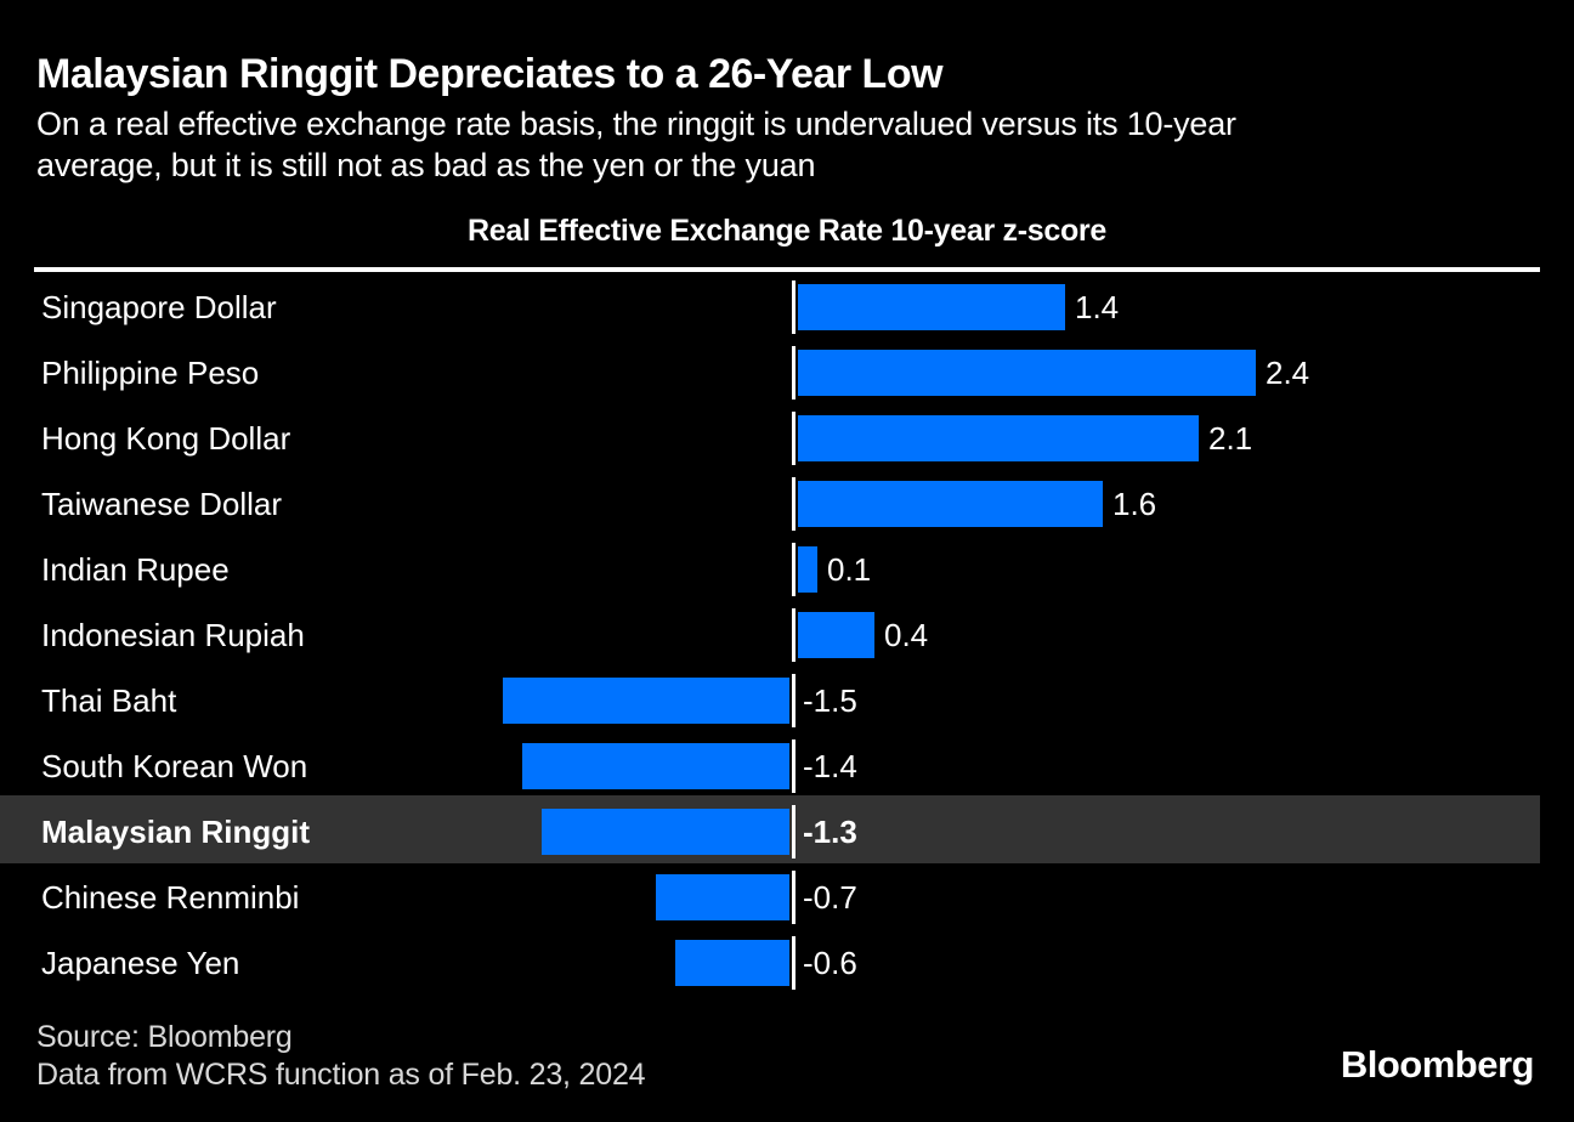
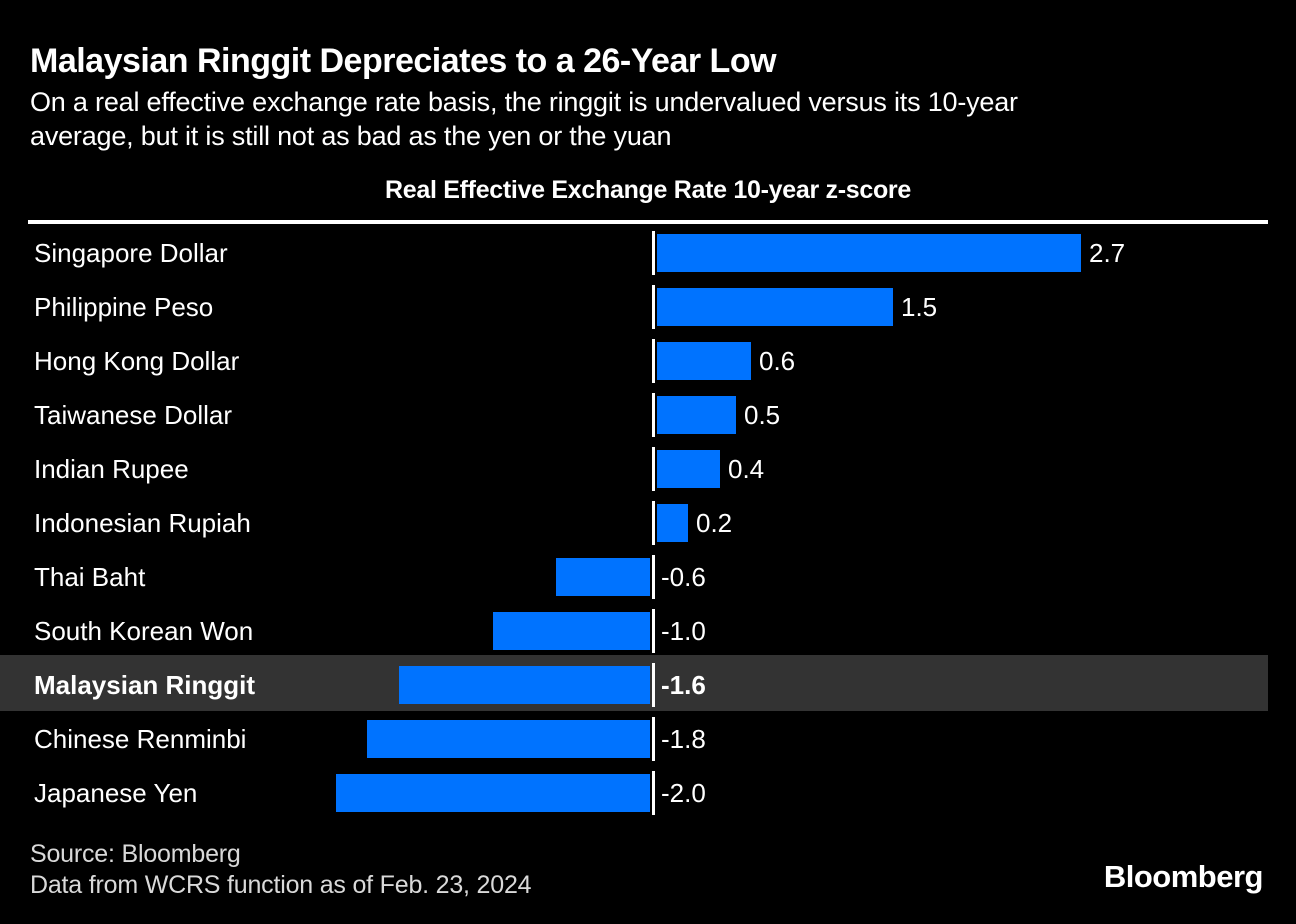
Singapore Dollar: 1.4 -> 2.7
Philippine Peso: 2.4 -> 1.5
Hong Kong Dollar: 2.1 -> 0.6
Taiwanese Dollar: 1.6 -> 0.5
Indian Rupee: 0.1 -> 0.4
Indonesian Rupiah: 0.4 -> 0.2
Thai Baht: -1.5 -> -0.6
South Korean Won: -1.4 -> -1.0
Malaysian Ringgit: -1.3 -> -1.6
Chinese Renminbi: -0.7 -> -1.8
Japanese Yen: -0.6 -> -2.0
